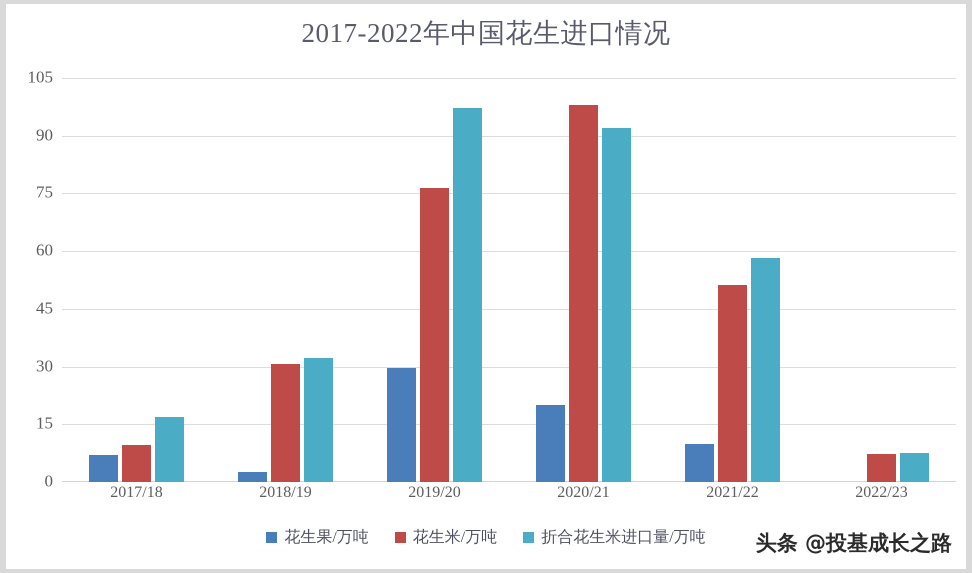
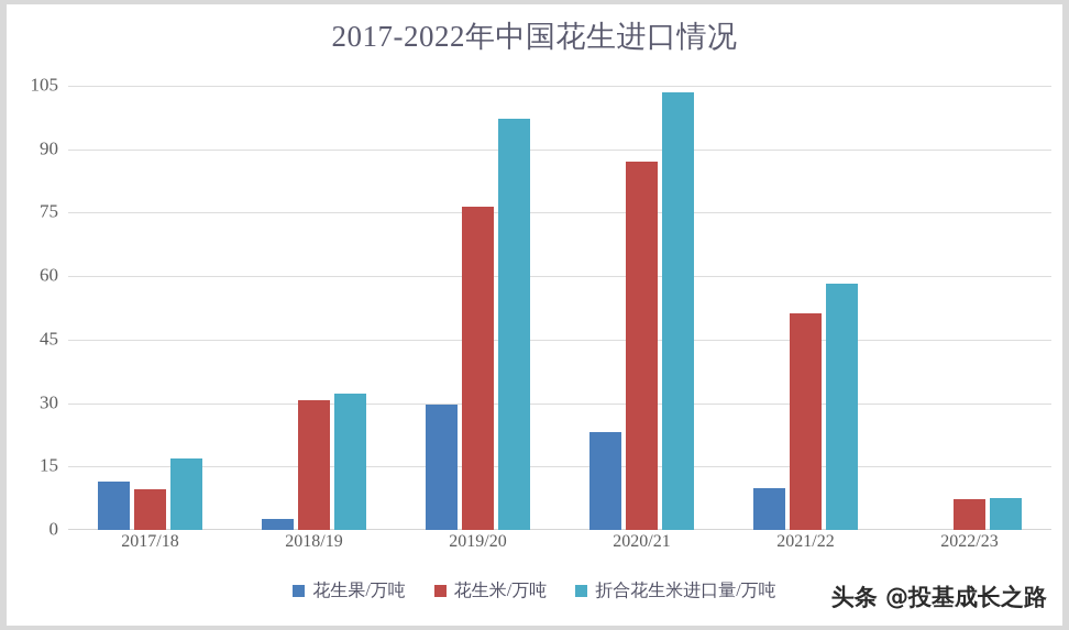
花生果/万吨/2017/18: 7 -> 12
花生果/万吨/2020/21: 20 -> 23
花生米/万吨/2020/21: 98 -> 87
折合花生米进口量/万吨/2020/21: 92 -> 104
